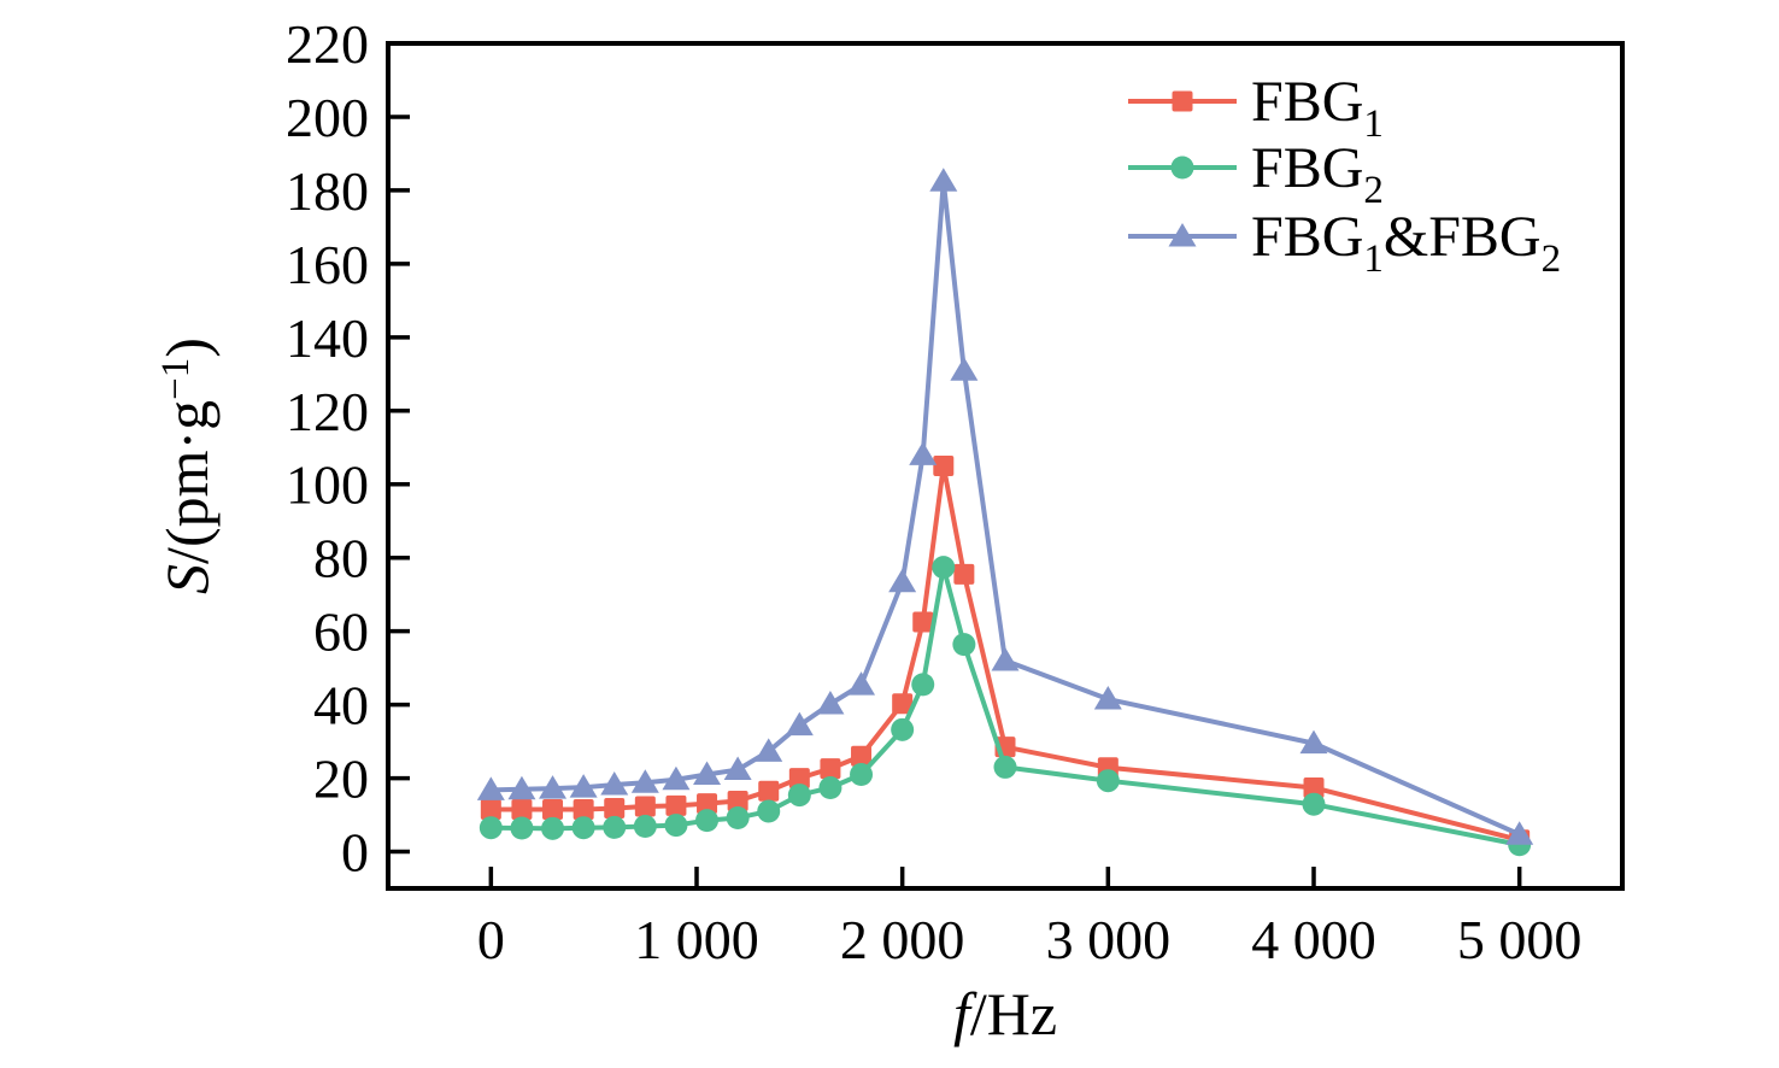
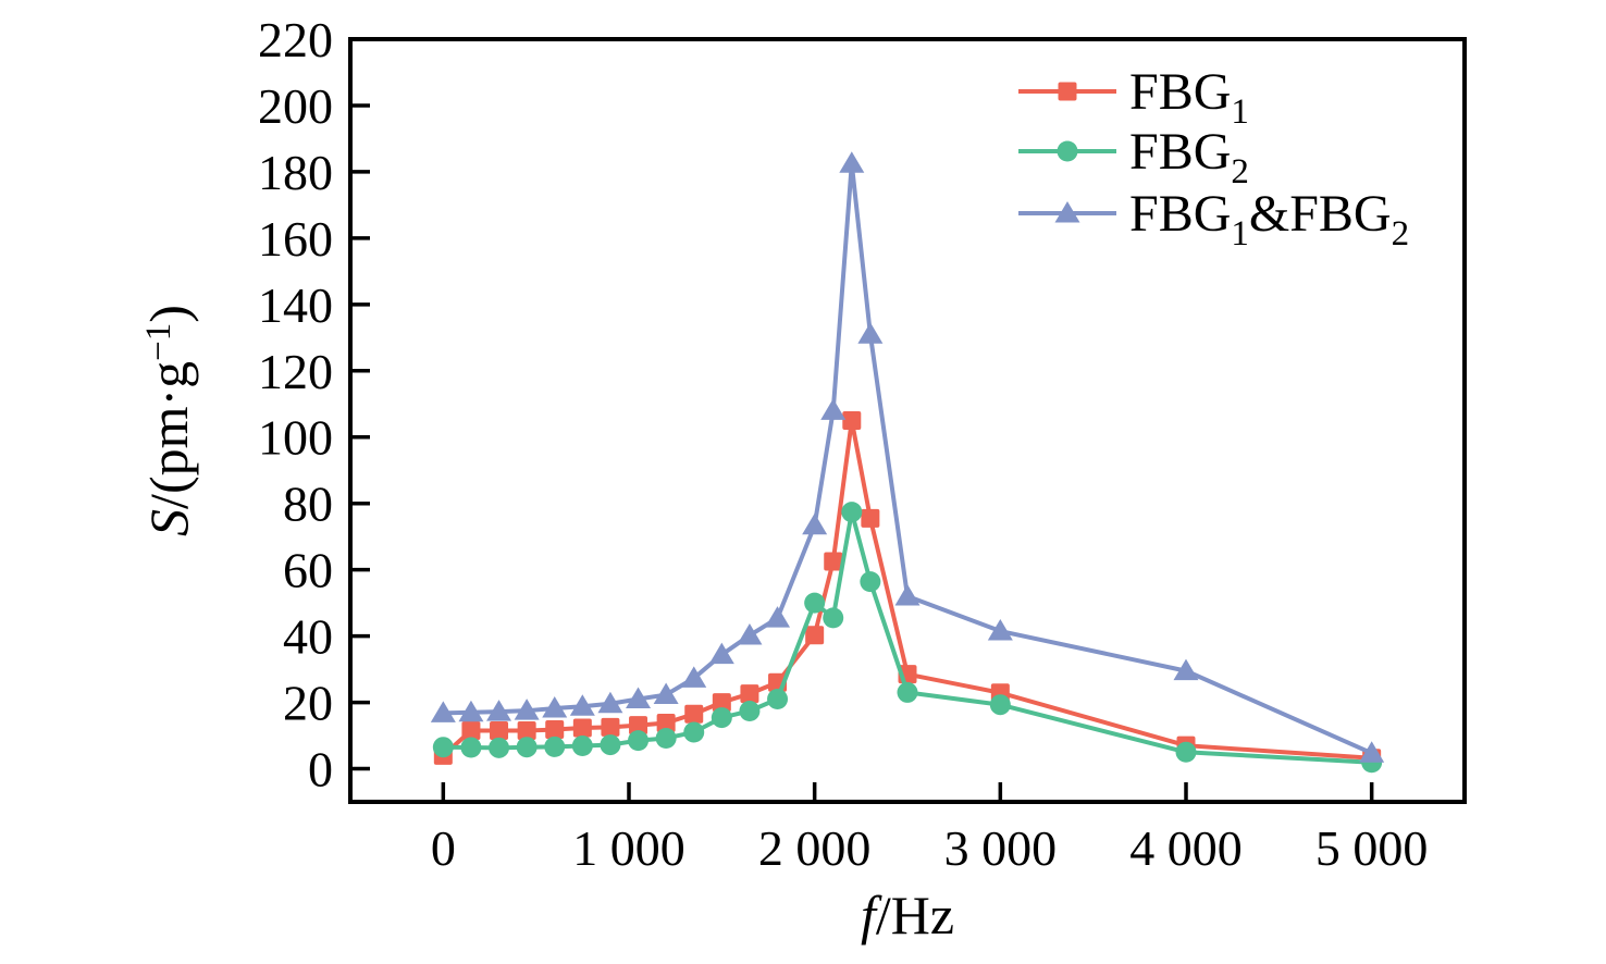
FBG1/0: 12 -> 4
FBG2/2000: 33 -> 50
FBG1/4000: 17 -> 7
FBG2/4000: 13 -> 5
